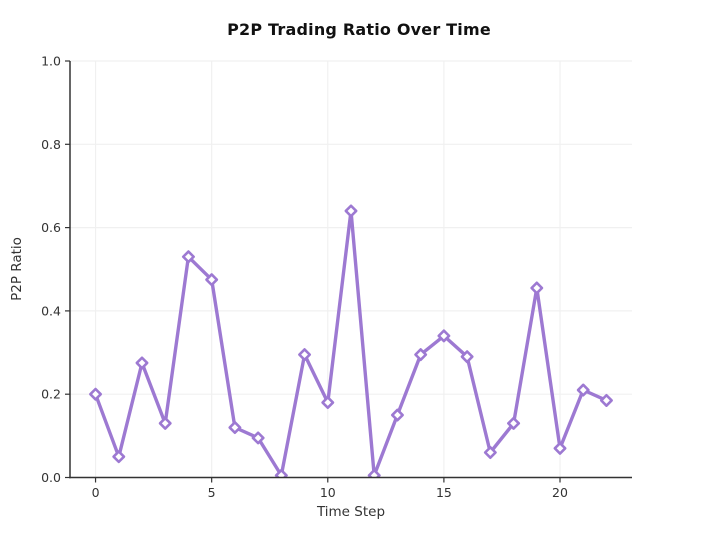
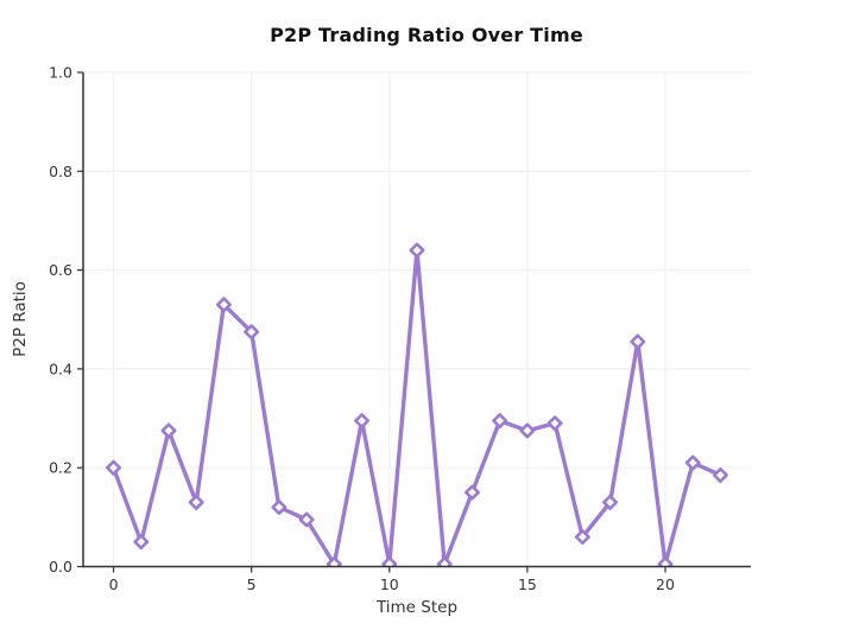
10: 0.18 -> 0.01
15: 0.34 -> 0.28
20: 0.07 -> 0.01
